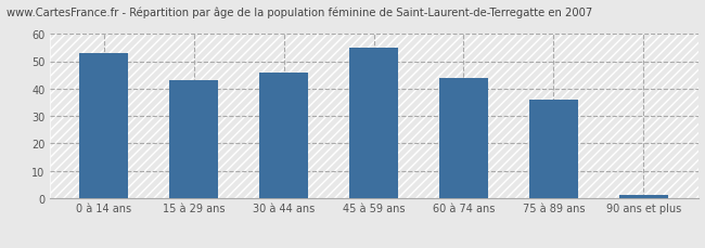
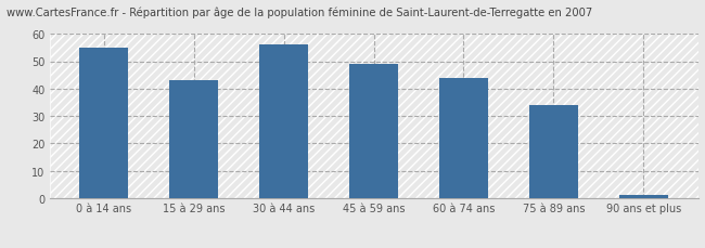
0 à 14 ans: 53 -> 55
30 à 44 ans: 46 -> 56
45 à 59 ans: 55 -> 49
75 à 89 ans: 36 -> 34
